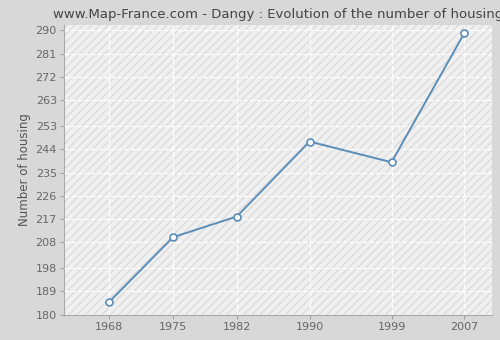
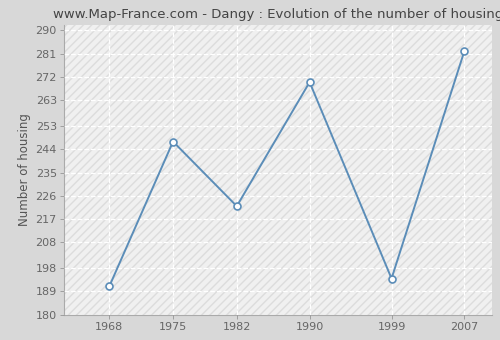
1968: 185 -> 191
1975: 210 -> 247
1982: 218 -> 222
1990: 247 -> 270
1999: 239 -> 194
2007: 289 -> 282
